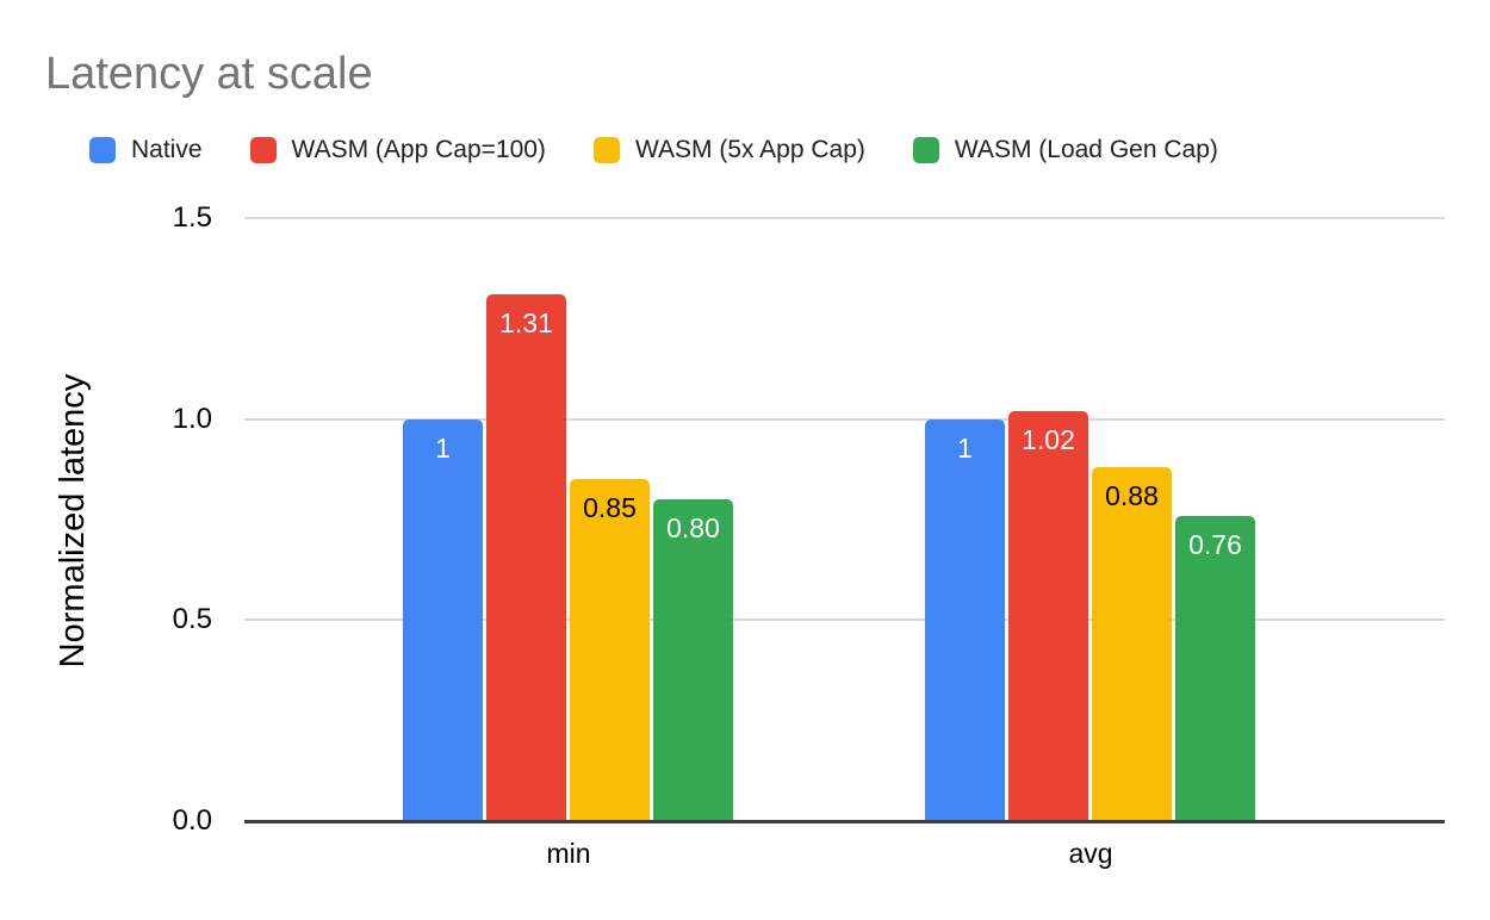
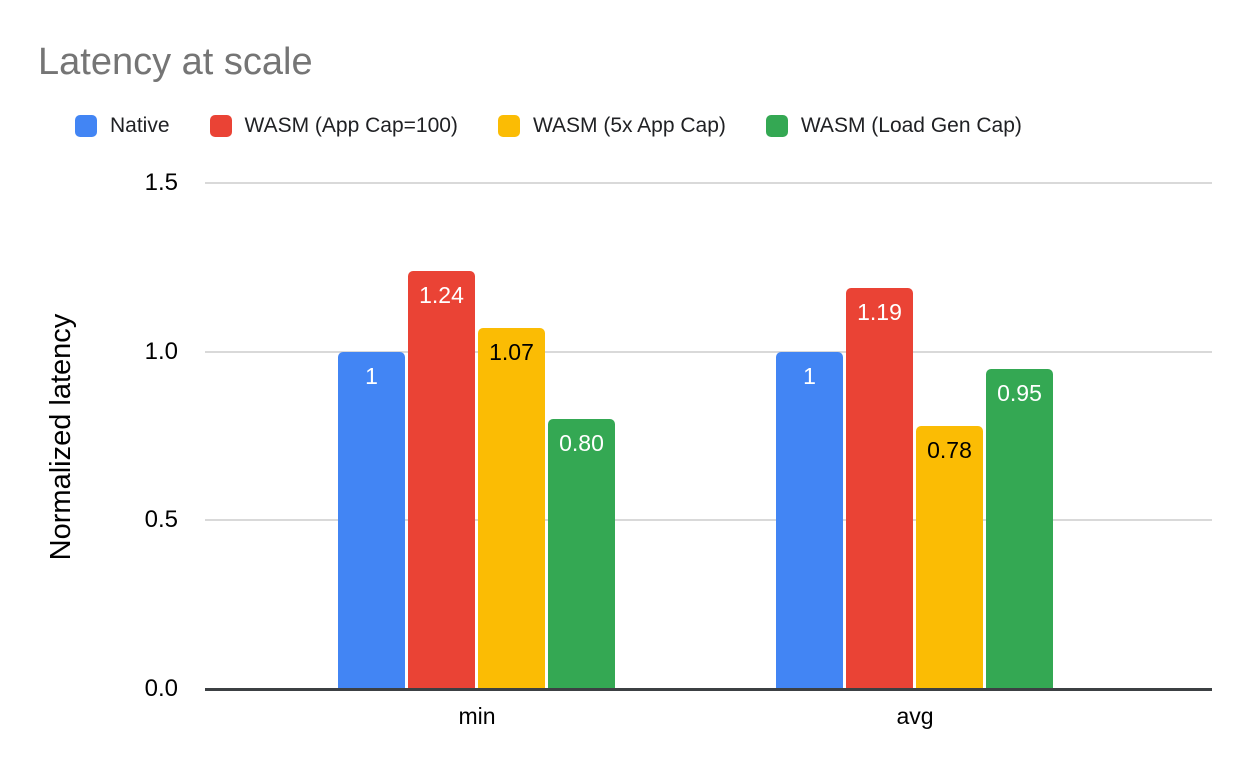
WASM (App Cap=100)/min: 1.31 -> 1.24
WASM (5x App Cap)/min: 0.85 -> 1.07
WASM (App Cap=100)/avg: 1.02 -> 1.19
WASM (5x App Cap)/avg: 0.88 -> 0.78
WASM (Load Gen Cap)/avg: 0.76 -> 0.95
